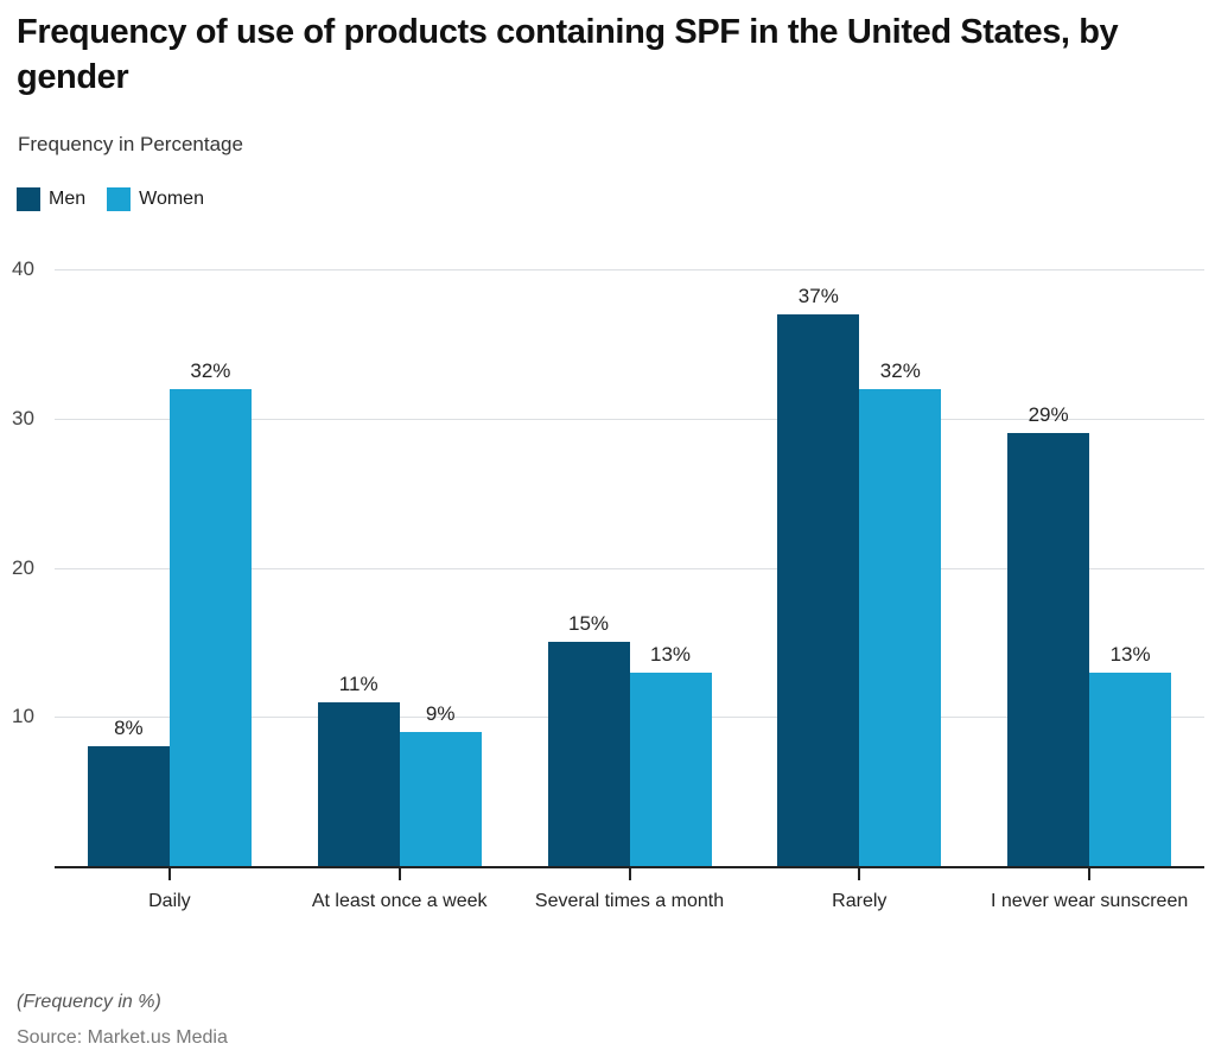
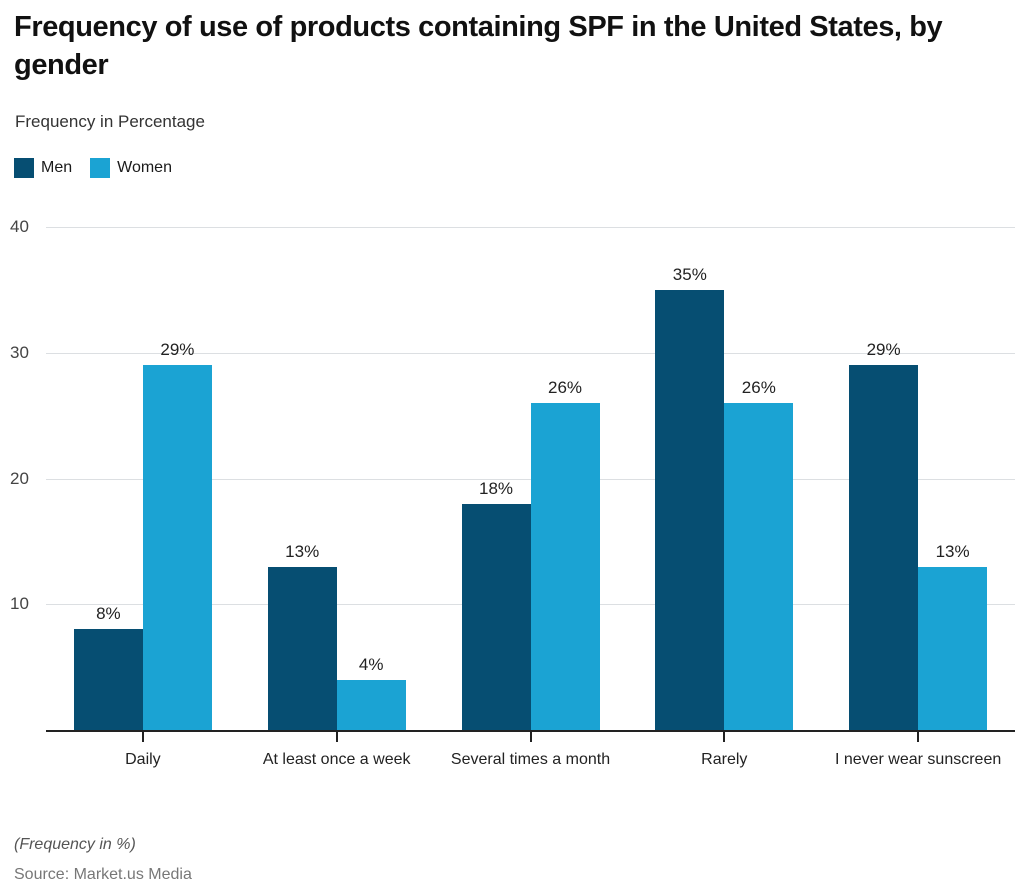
Women/Daily: 32% -> 29%
Men/At least once a week: 11% -> 13%
Women/At least once a week: 9% -> 4%
Men/Several times a month: 15% -> 18%
Women/Several times a month: 13% -> 26%
Men/Rarely: 37% -> 35%
Women/Rarely: 32% -> 26%
